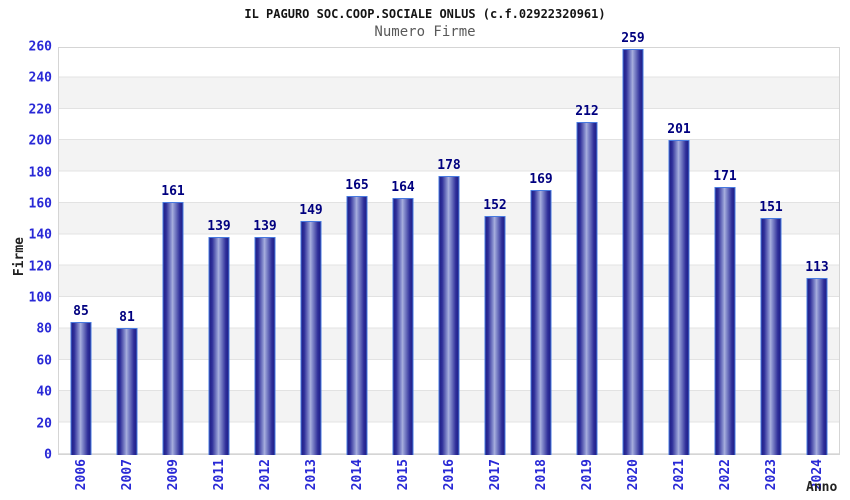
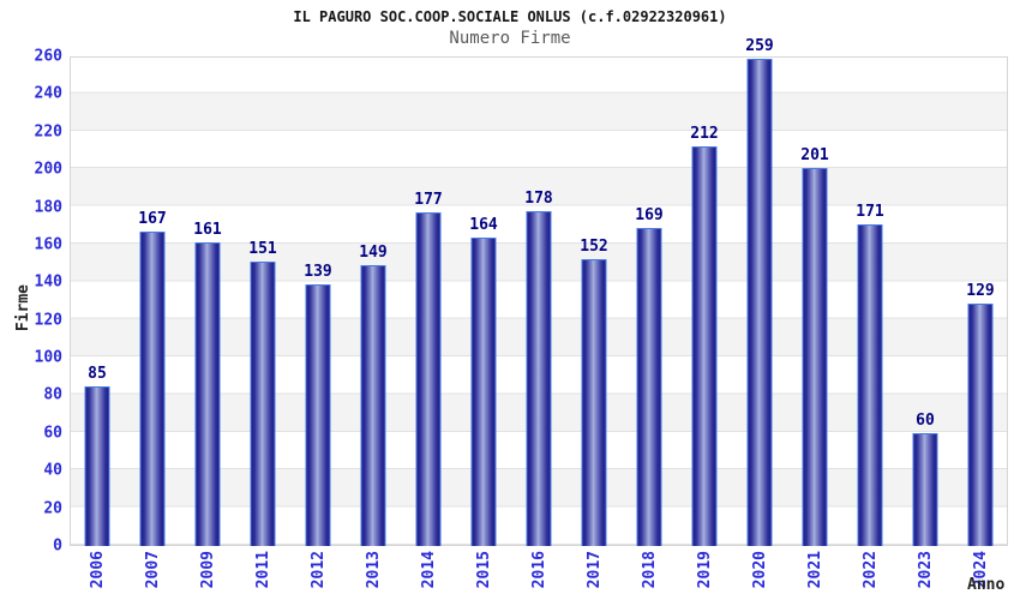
2007: 81 -> 167
2011: 139 -> 151
2014: 165 -> 177
2023: 151 -> 60
2024: 113 -> 129
